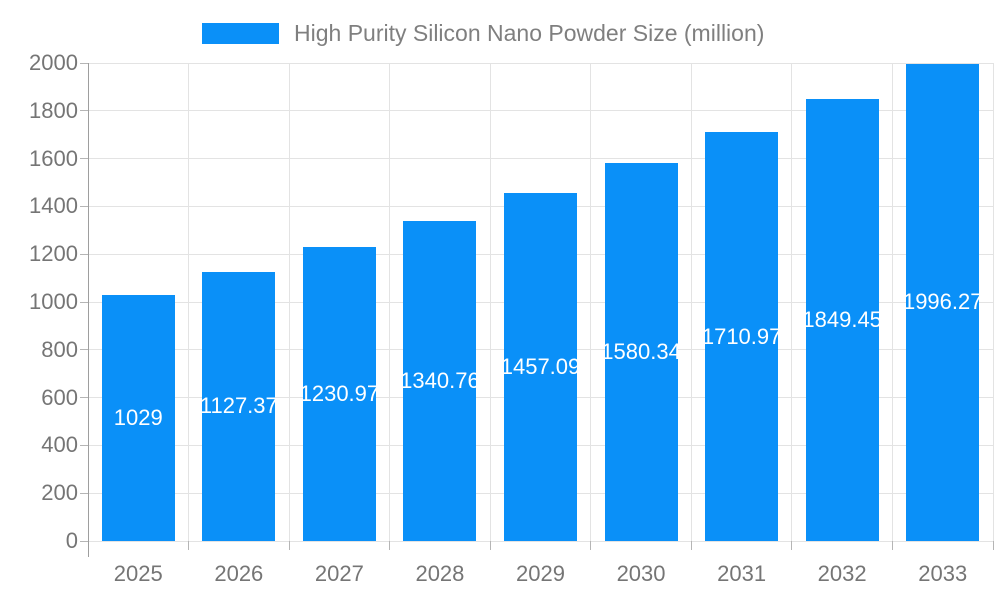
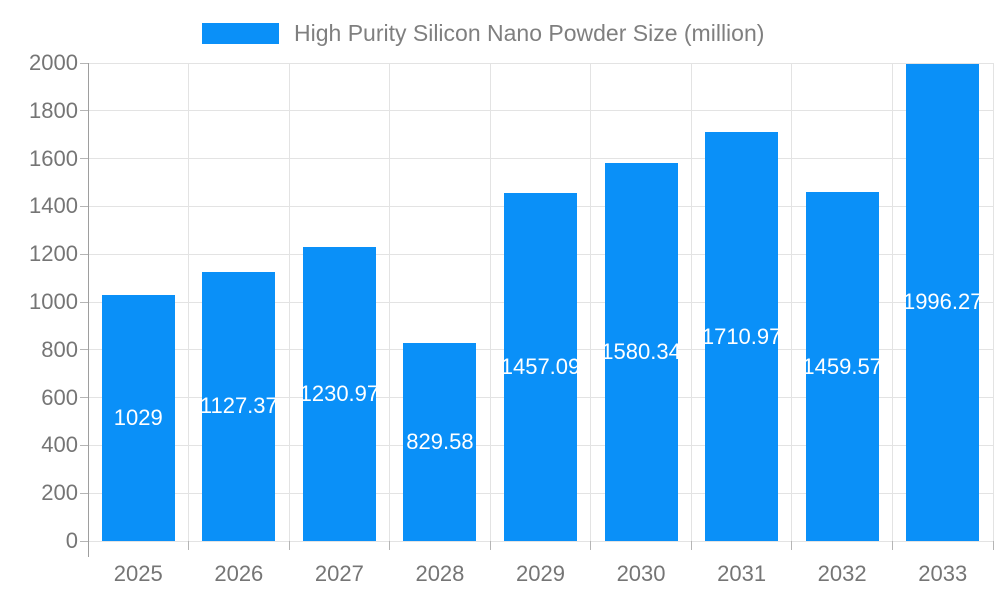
2028: 1340.76 -> 829.58
2032: 1849.45 -> 1459.57
